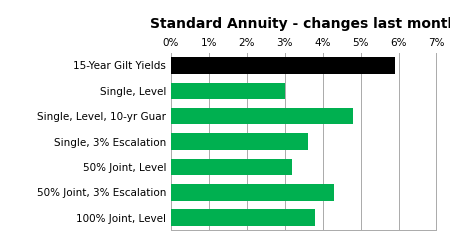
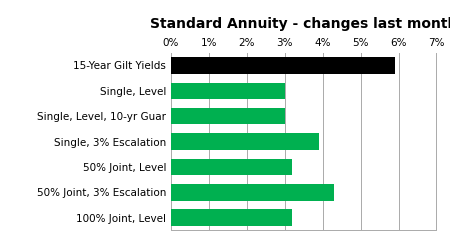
Single, Level, 10-yr Guar: 4.8% -> 3.0%
Single, 3% Escalation: 3.6% -> 3.9%
100% Joint, Level: 3.8% -> 3.2%
